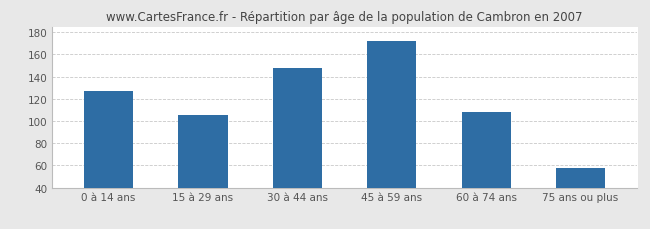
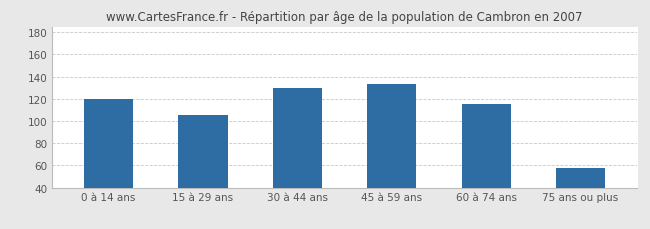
0 à 14 ans: 127 -> 120
30 à 44 ans: 148 -> 130
45 à 59 ans: 172 -> 133
60 à 74 ans: 108 -> 115
